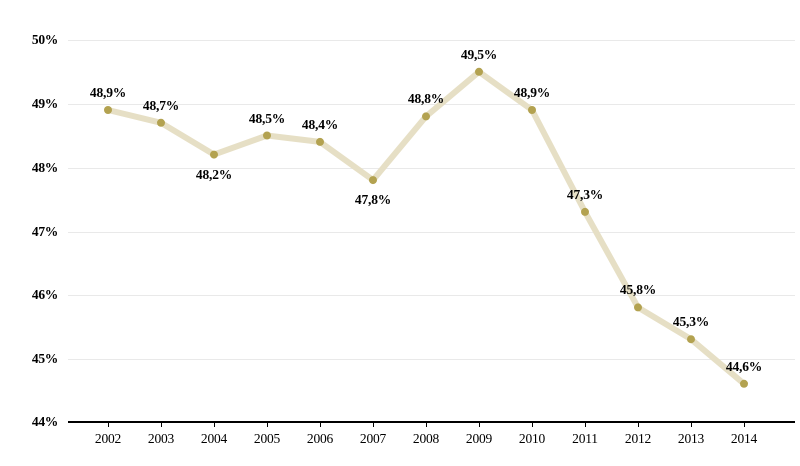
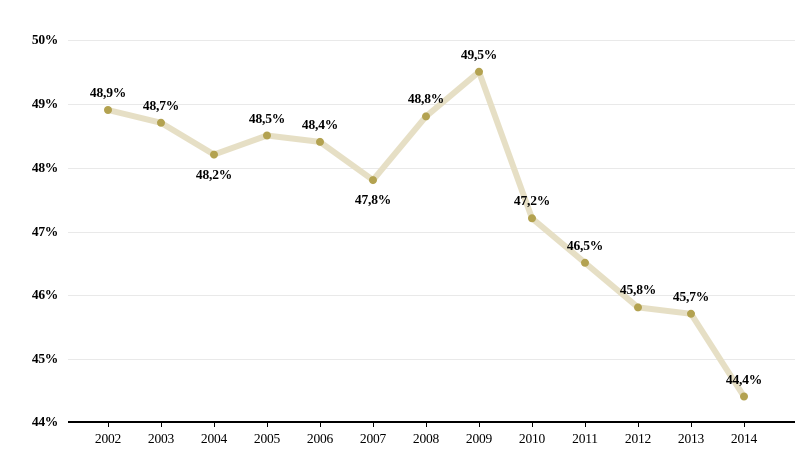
2010: 48,9% -> 47,2%
2011: 47,3% -> 46,5%
2013: 45,3% -> 45,7%
2014: 44,6% -> 44,4%
